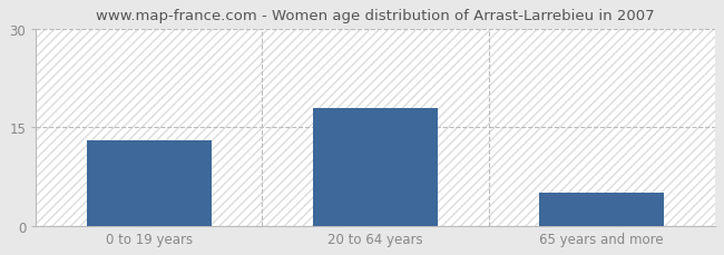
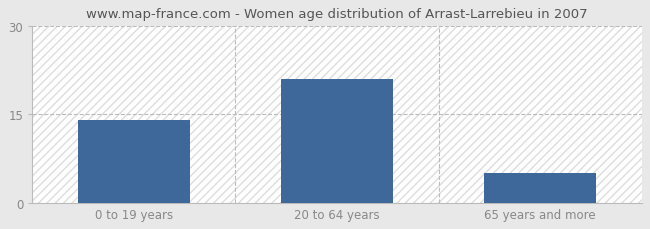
0 to 19 years: 13 -> 14
20 to 64 years: 18 -> 21
